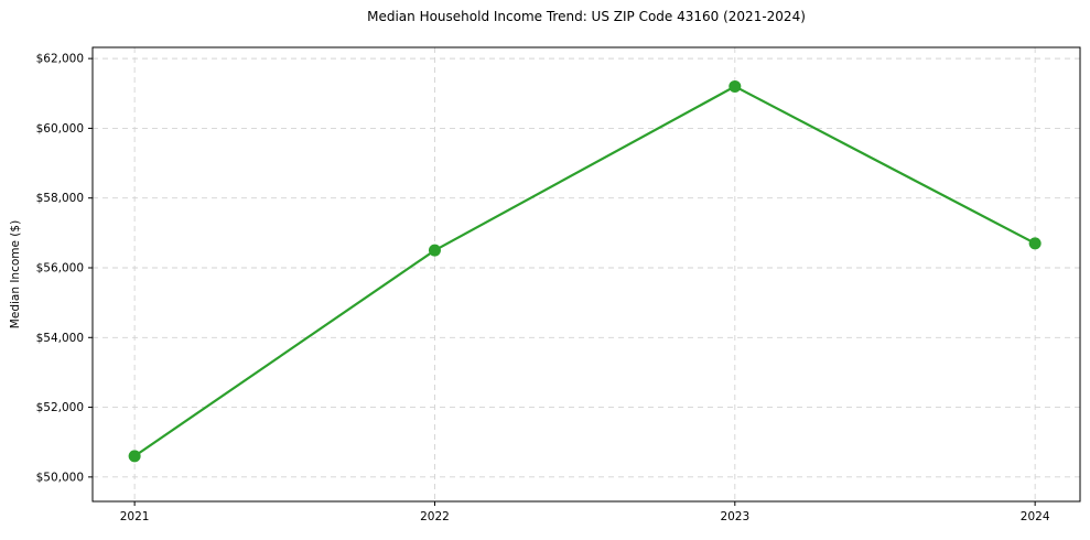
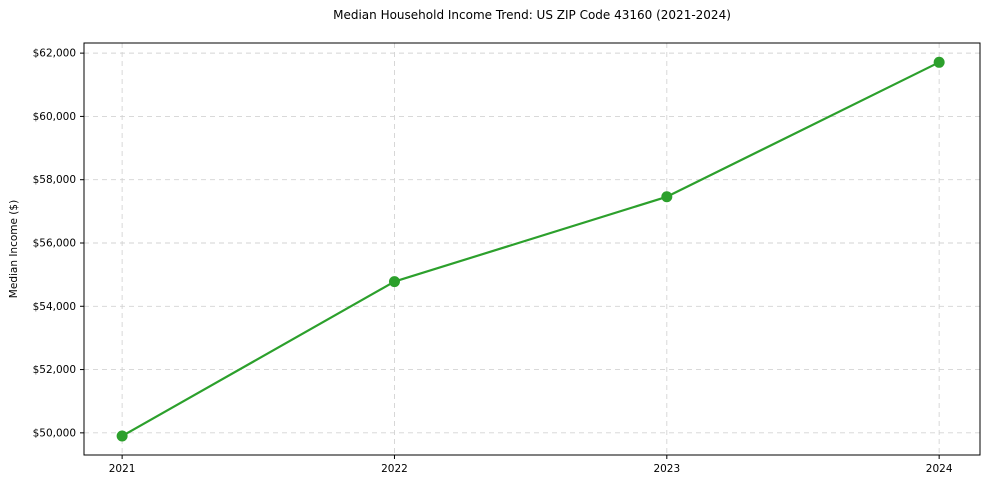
2021: $50600 -> $49900
2022: $56500 -> $54800
2023: $61200 -> $57500
2024: $56700 -> $61700
